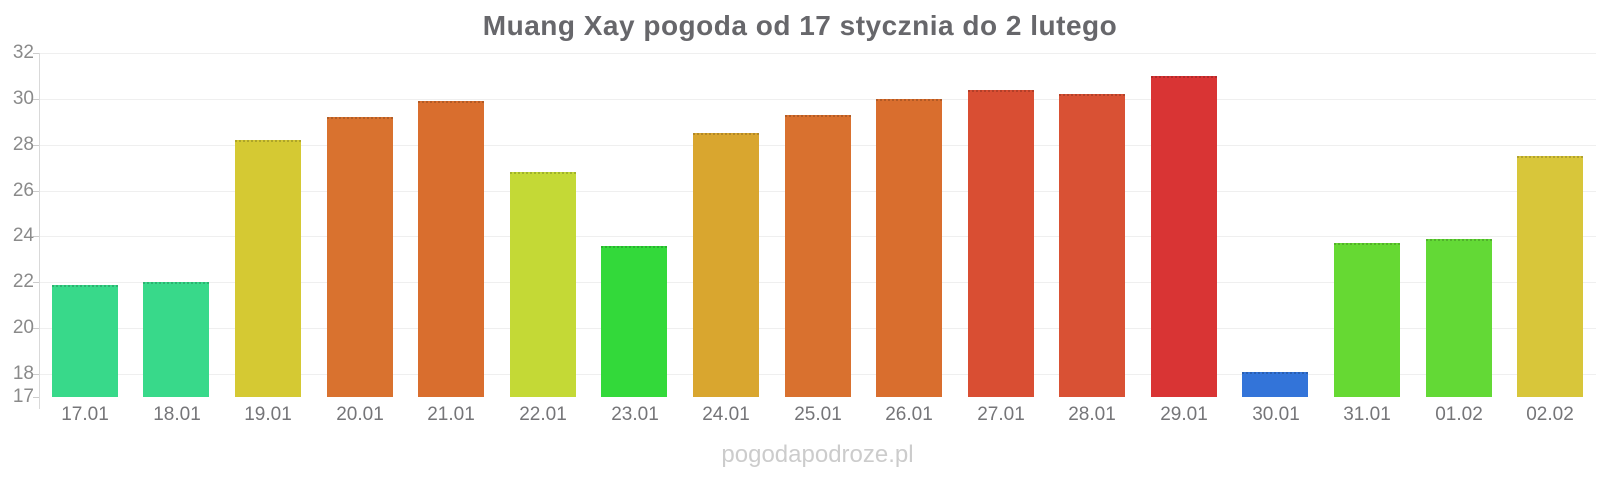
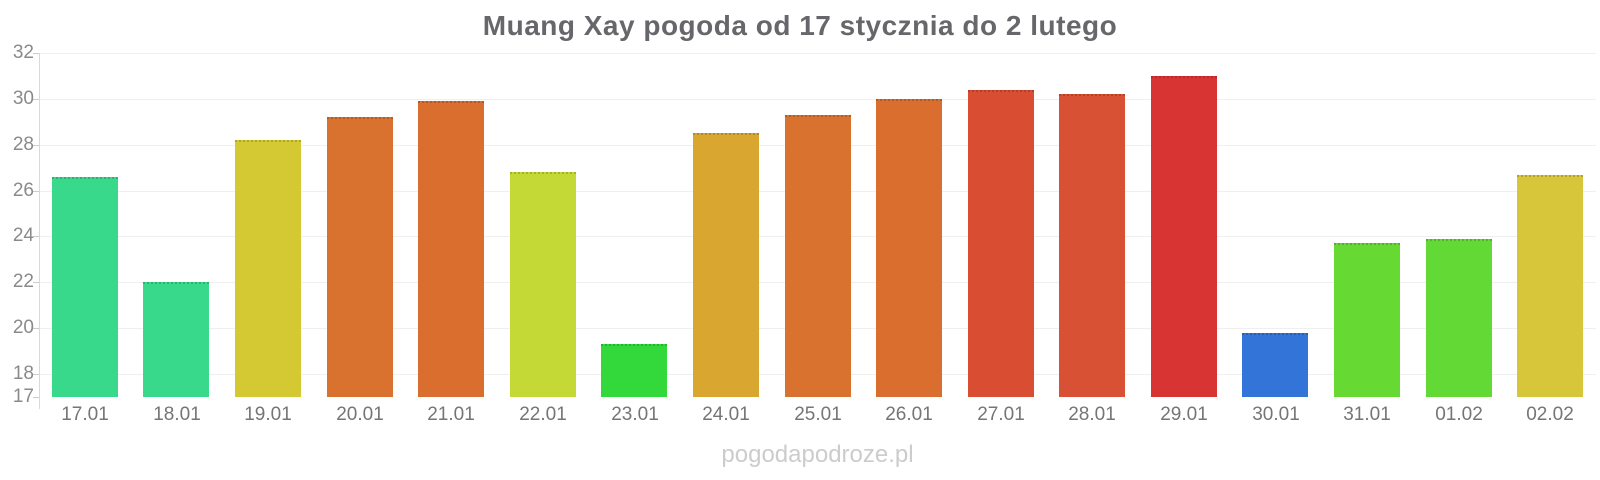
17.01: 21.9 -> 26.6
23.01: 23.6 -> 19.3
30.01: 18.1 -> 19.8
02.02: 27.5 -> 26.7
